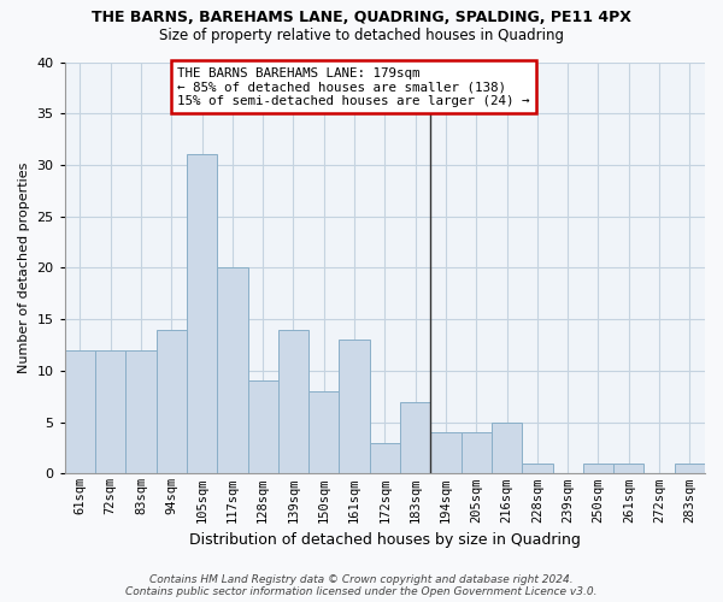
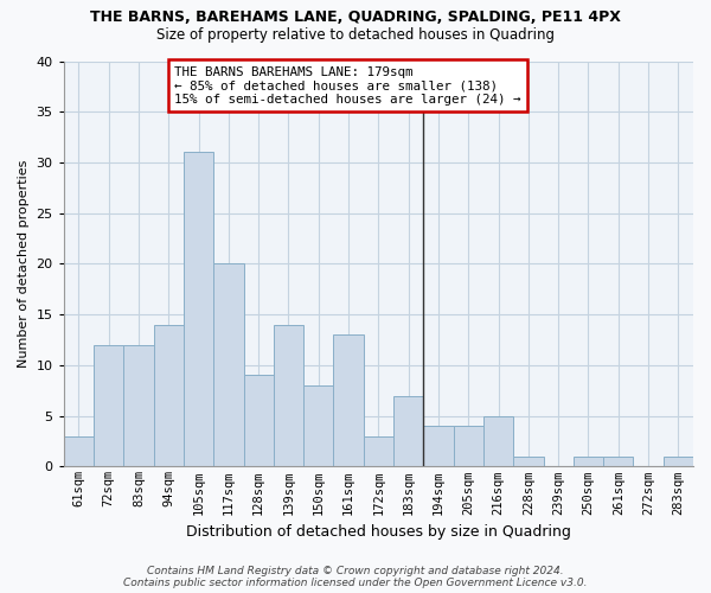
61sqm: 12 -> 3
